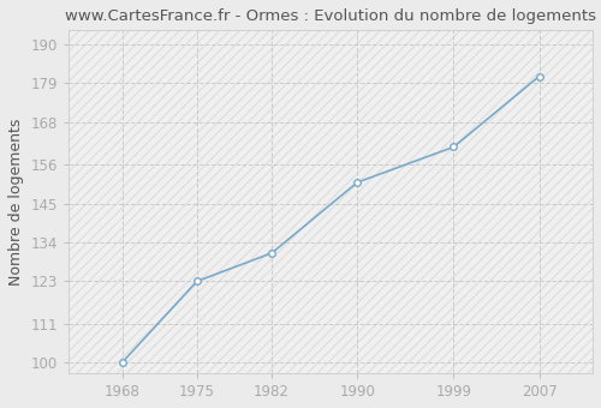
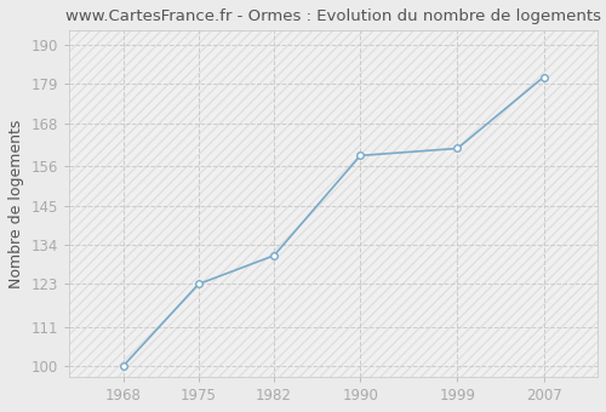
1990: 151 -> 159
